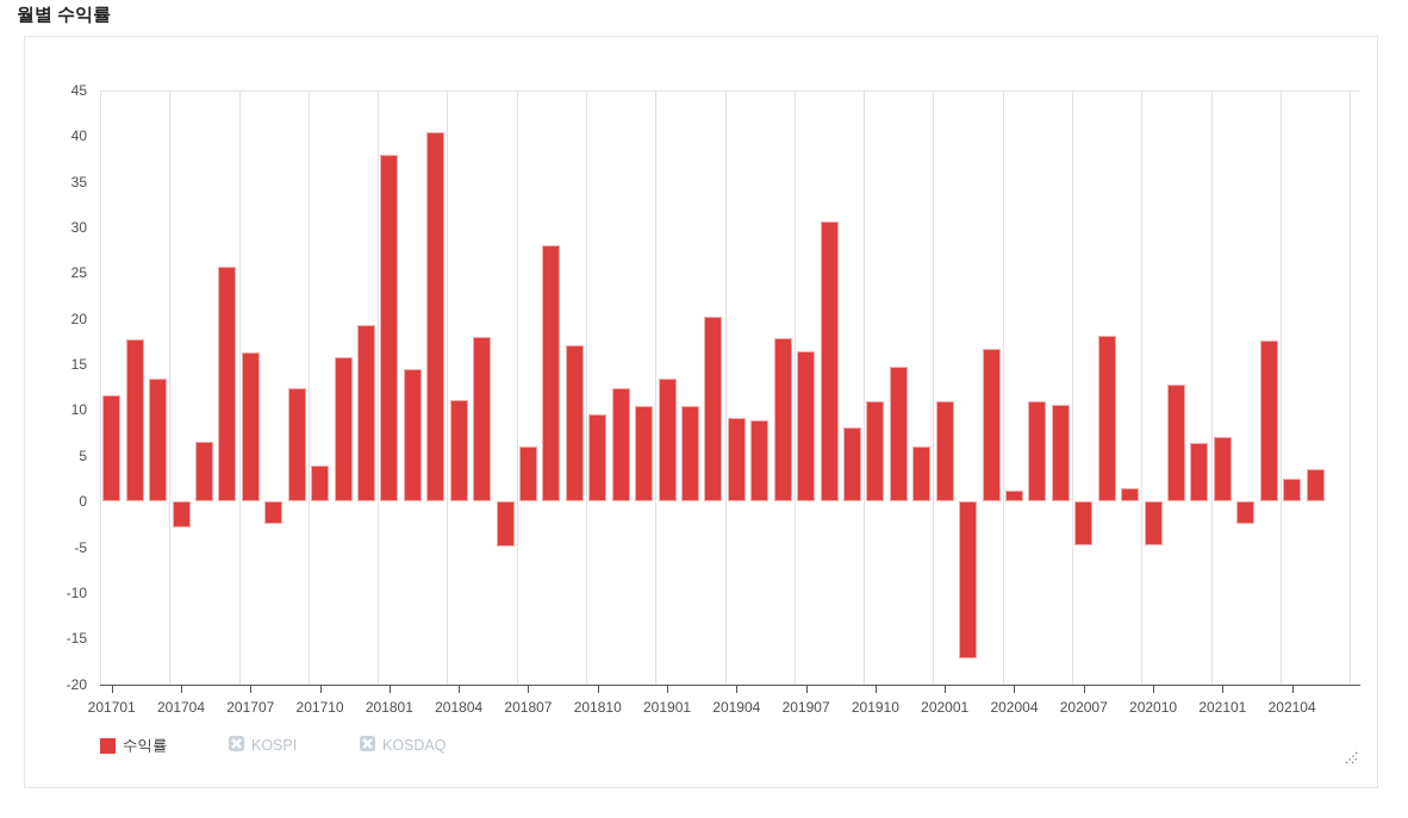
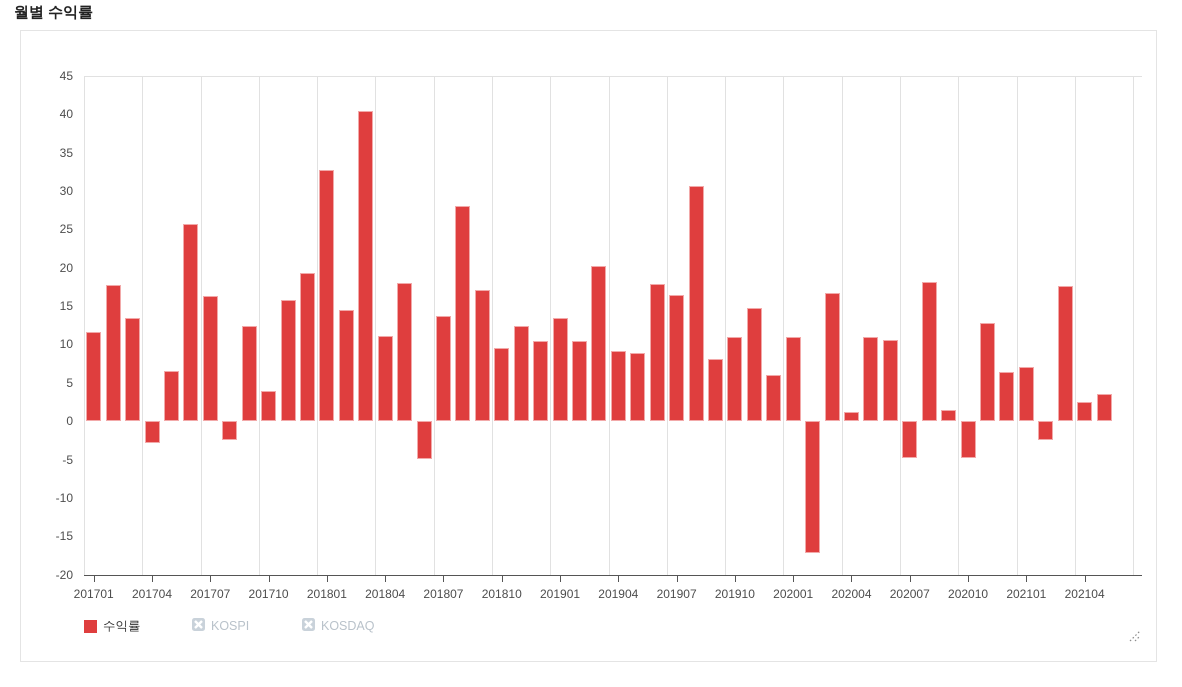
201801: 38 -> 33
201807: 6 -> 14
